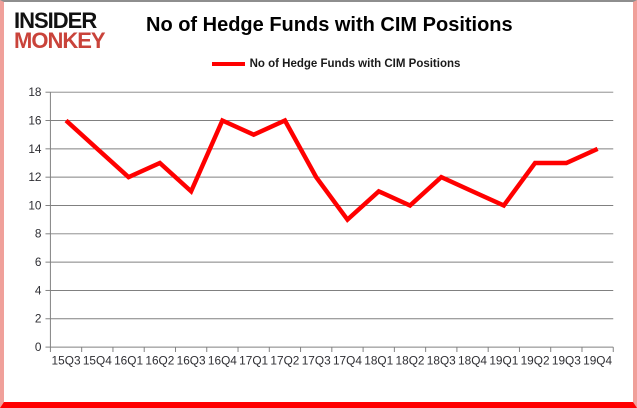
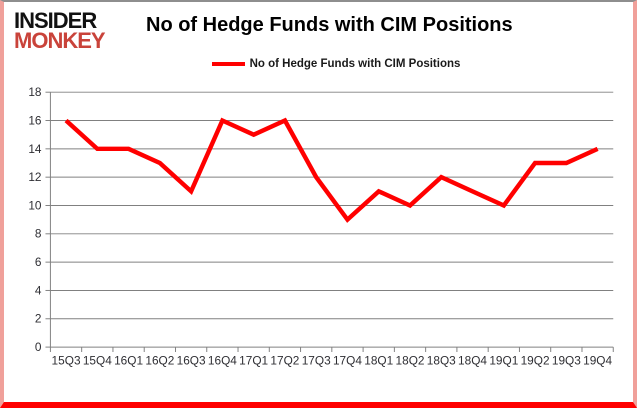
16Q1: 12 -> 14
